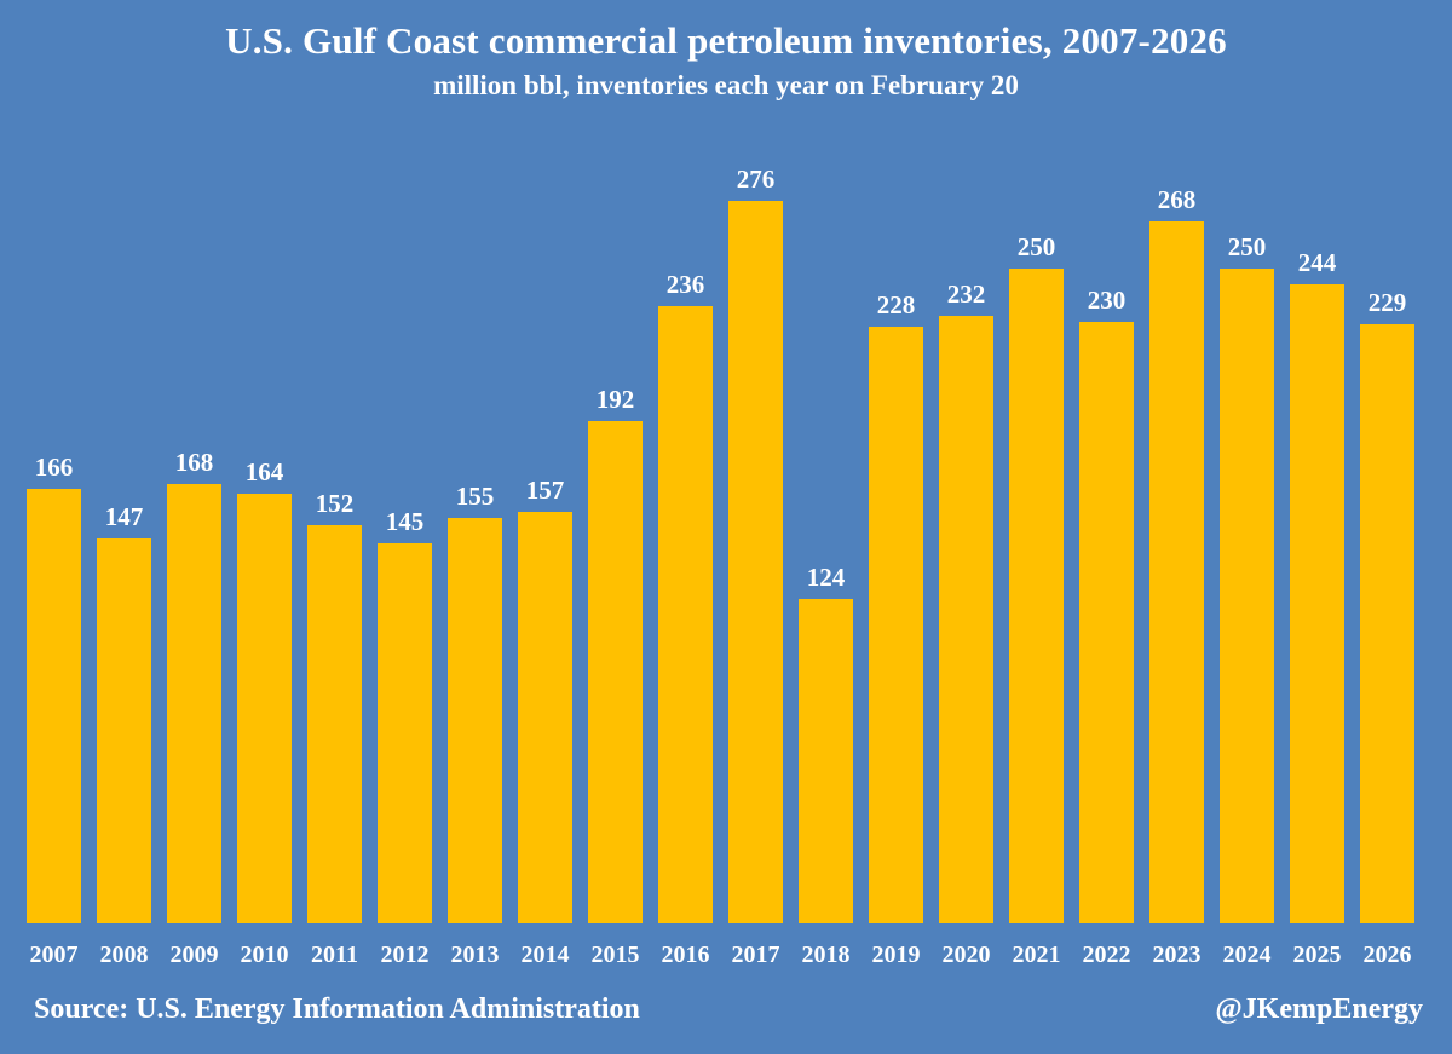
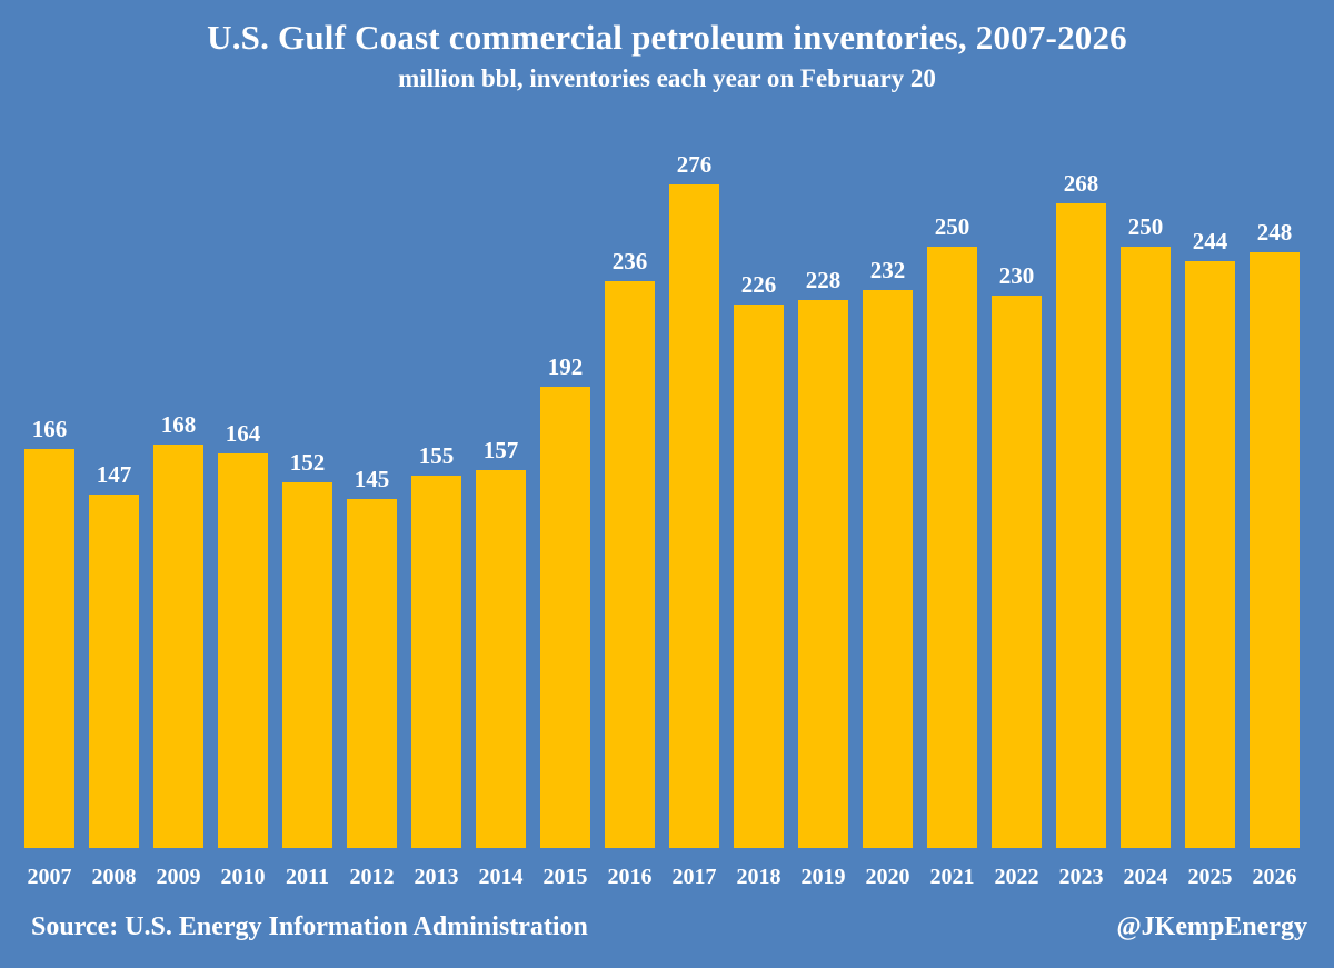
2018: 124 -> 226
2026: 229 -> 248
